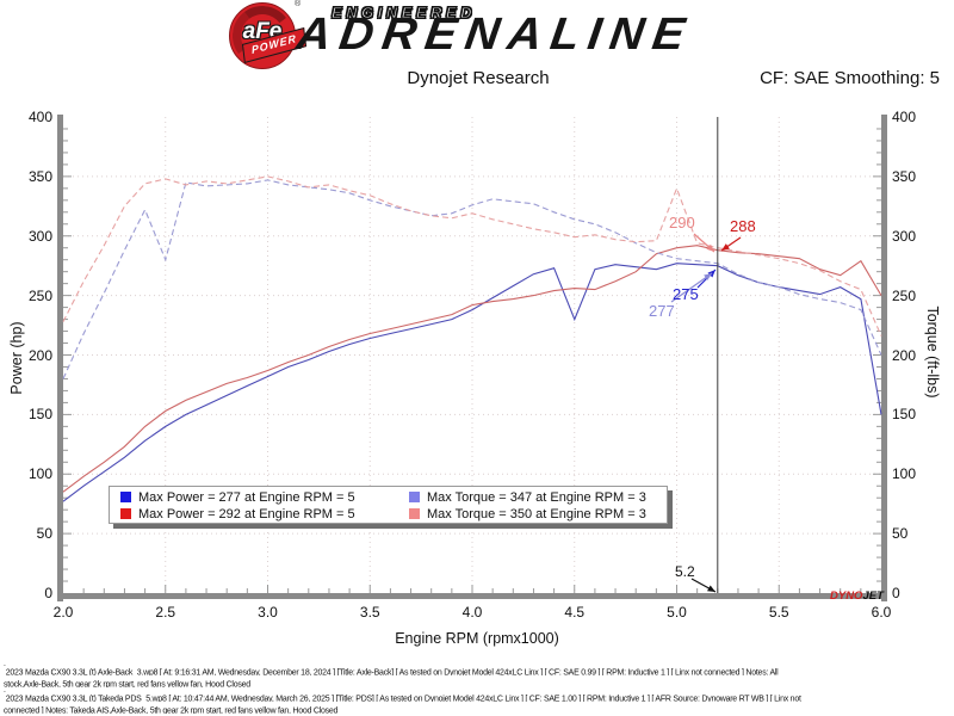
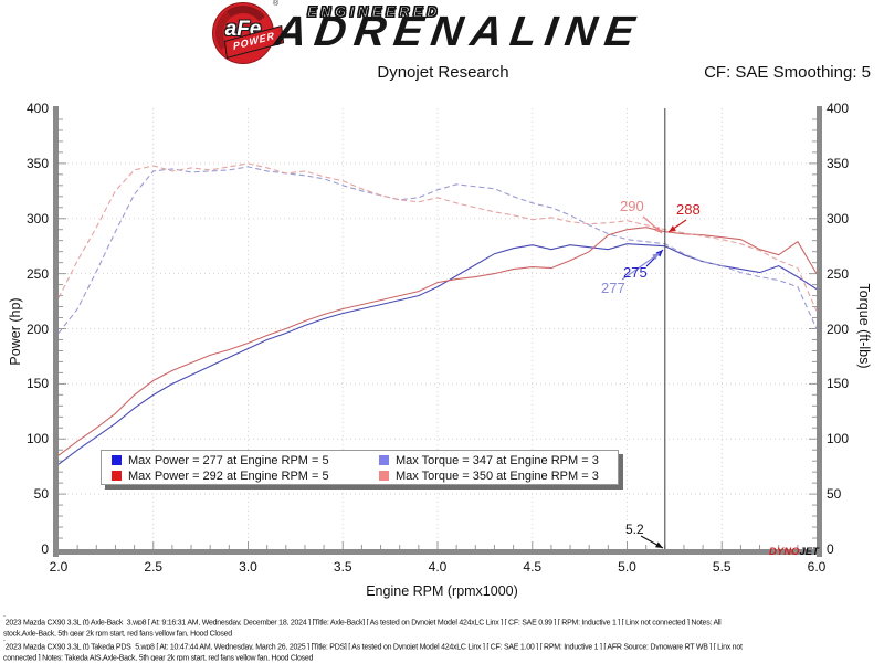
Max Torque = 347 at Engine RPM = 3/2.0: 180 -> 200
Max Torque = 347 at Engine RPM = 3/2.5: 280 -> 340
Max Power = 277 at Engine RPM = 5/4.5: 230 -> 280
Max Torque = 350 at Engine RPM = 3/5.0: 340 -> 300
Max Power = 277 at Engine RPM = 5/6.0: 150 -> 240
